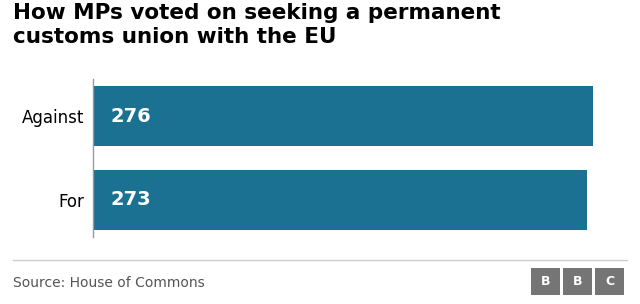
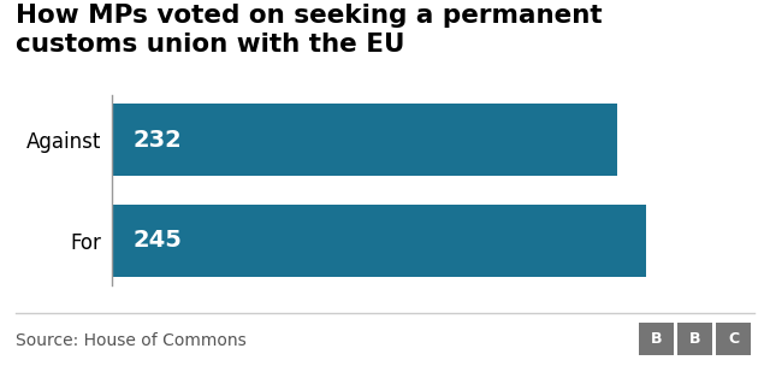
Against: 276 -> 232
For: 273 -> 245
